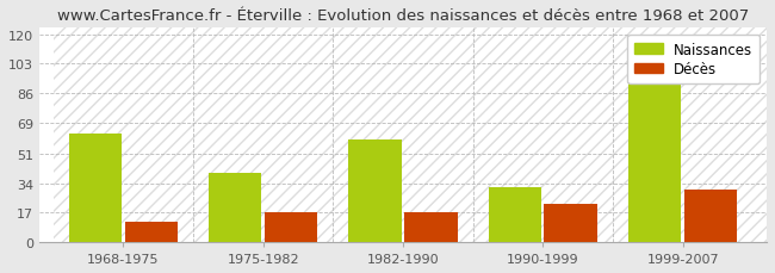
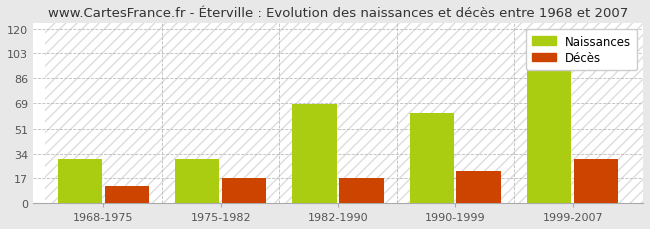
Naissances/1968-1975: 63 -> 30
Naissances/1975-1982: 40 -> 30
Naissances/1982-1990: 59 -> 68
Naissances/1990-1999: 32 -> 62
